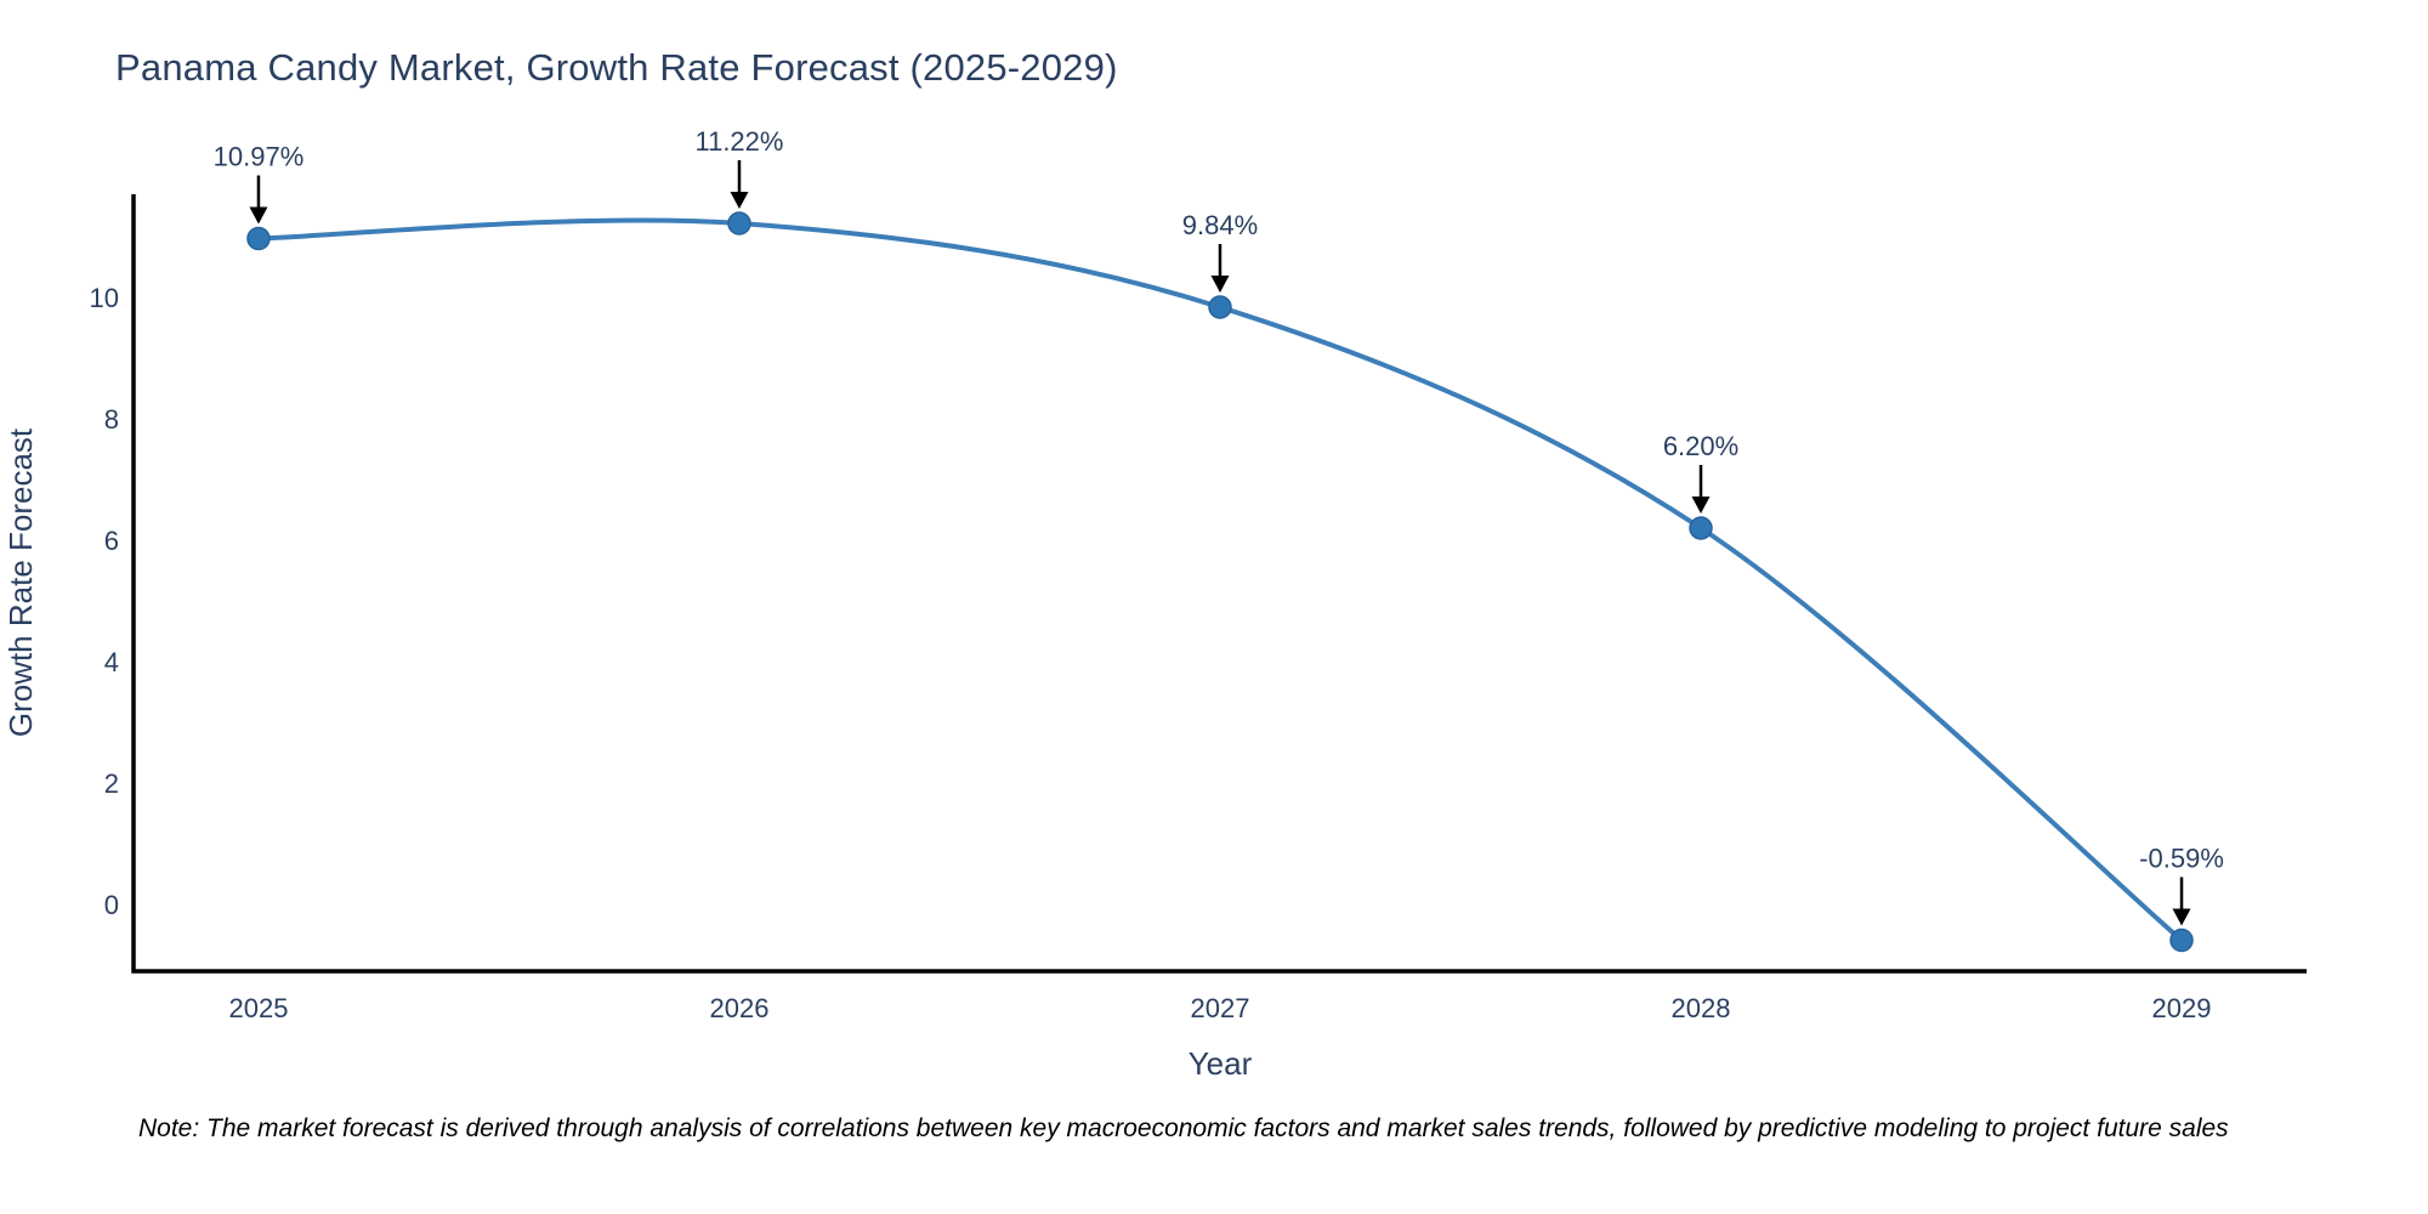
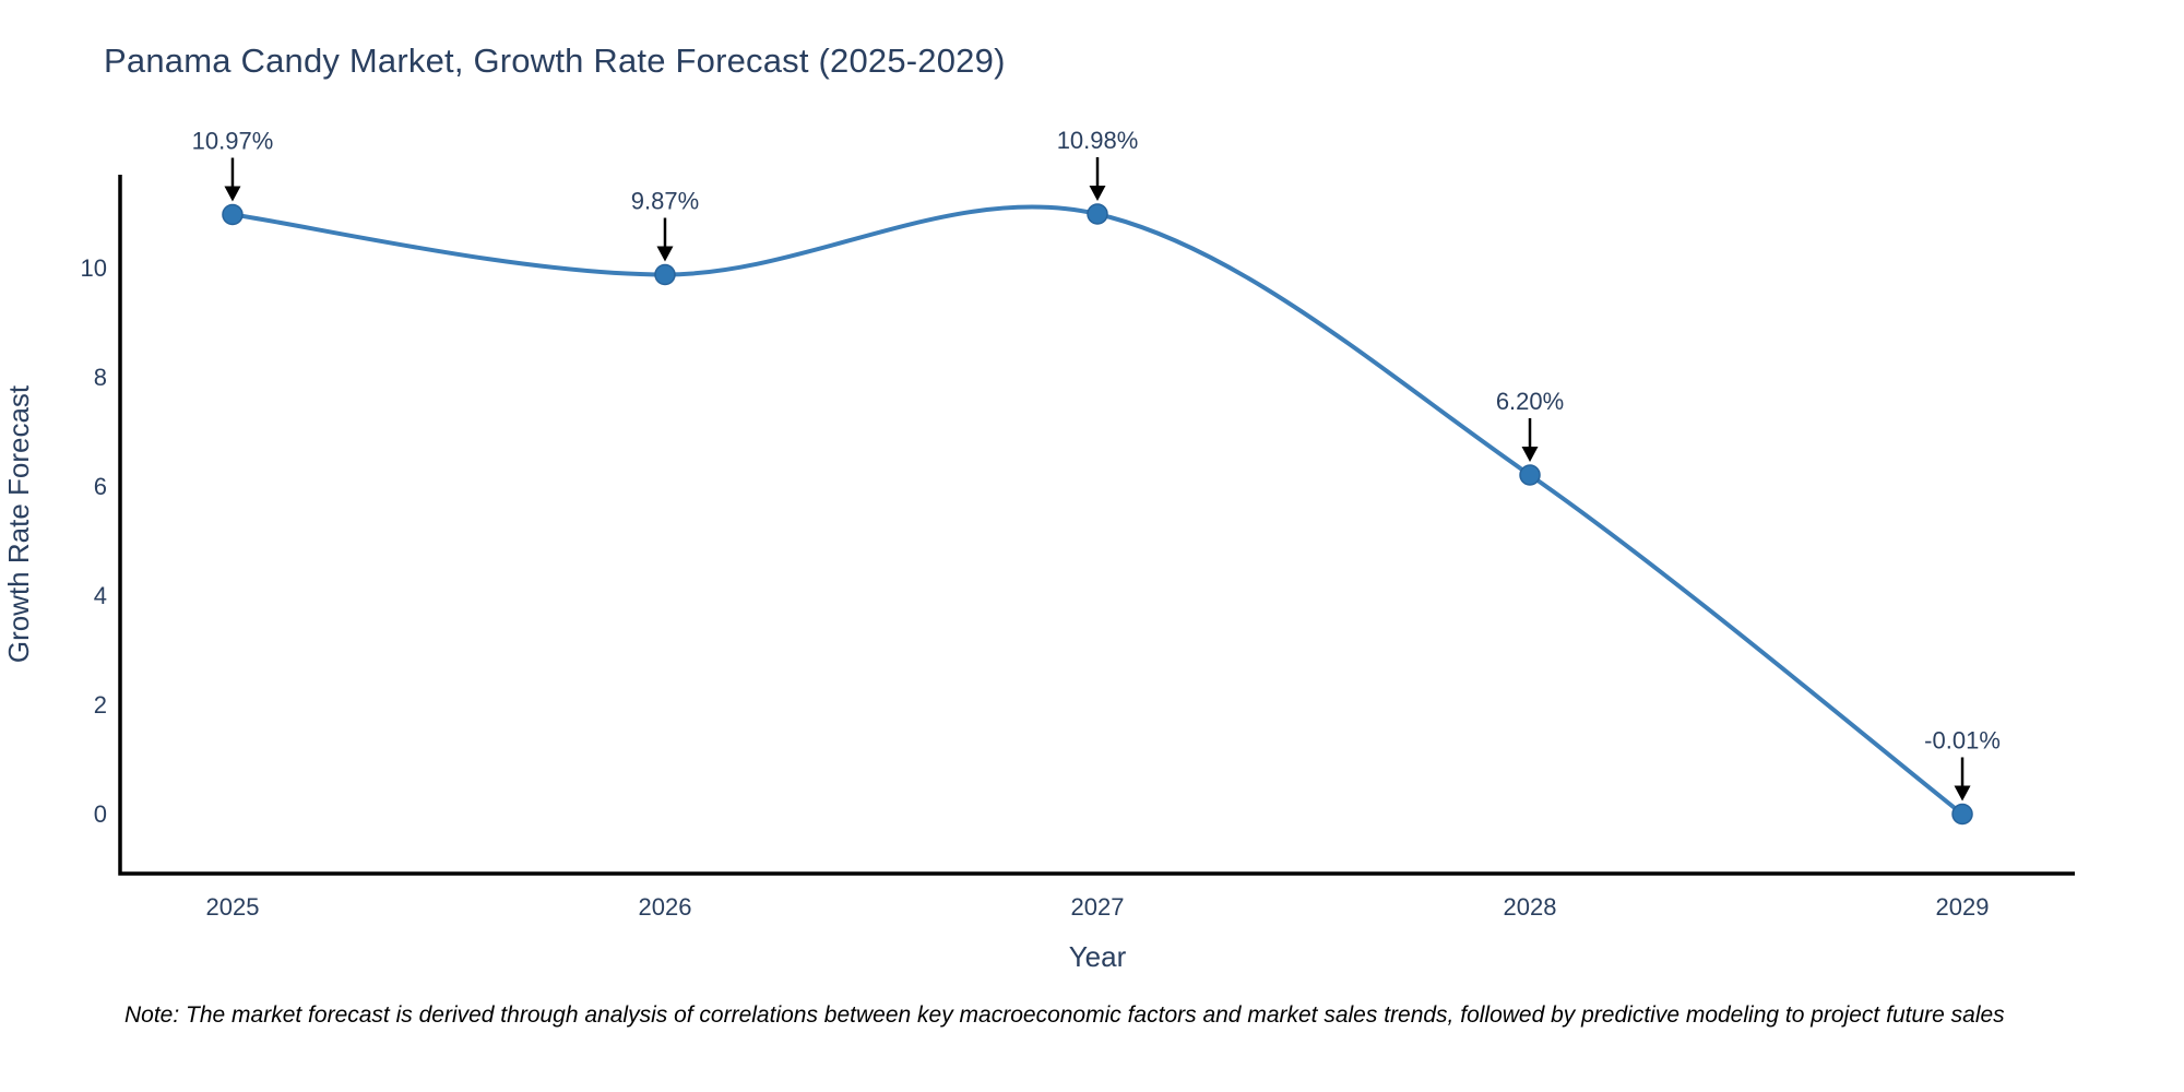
2026: 11.22% -> 9.87%
2027: 9.84% -> 10.98%
2029: -0.59% -> -0.01%
